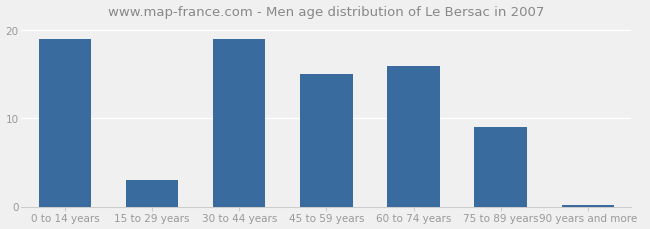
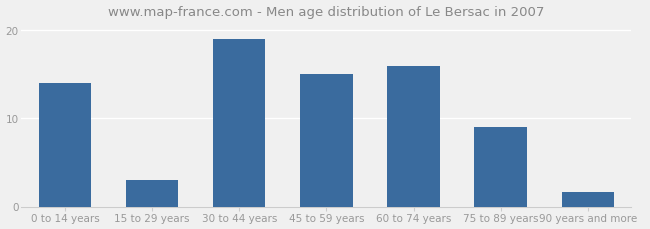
0 to 14 years: 19.0 -> 14.0
90 years and more: 0.2 -> 1.6
